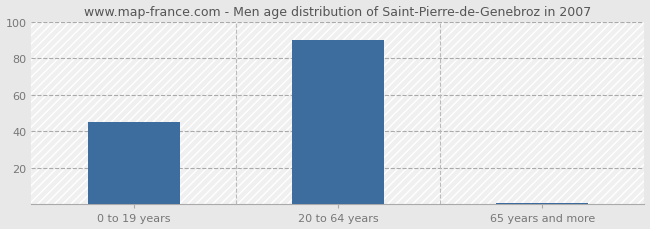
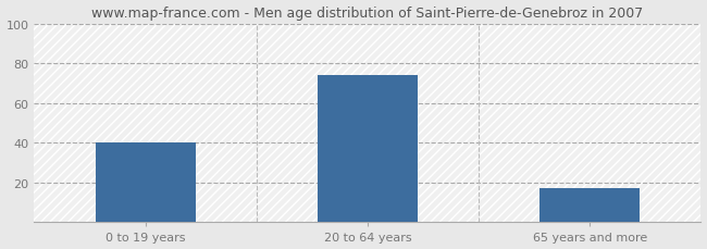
0 to 19 years: 45 -> 40
20 to 64 years: 90 -> 74
65 years and more: 1 -> 17
